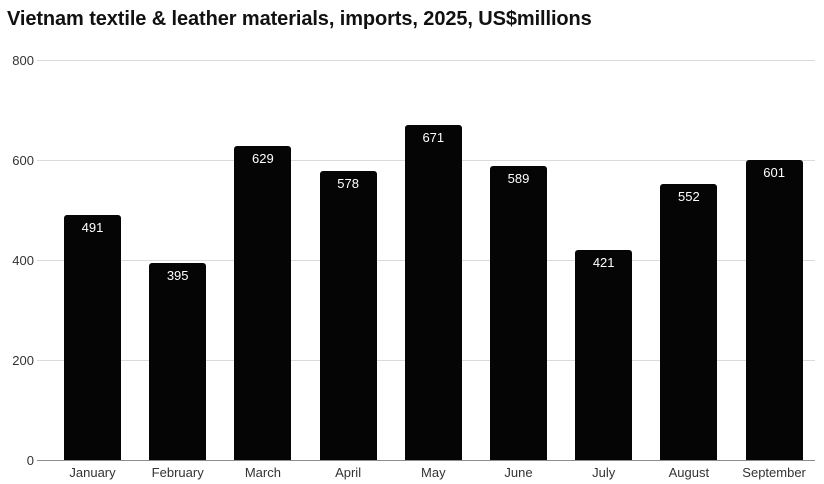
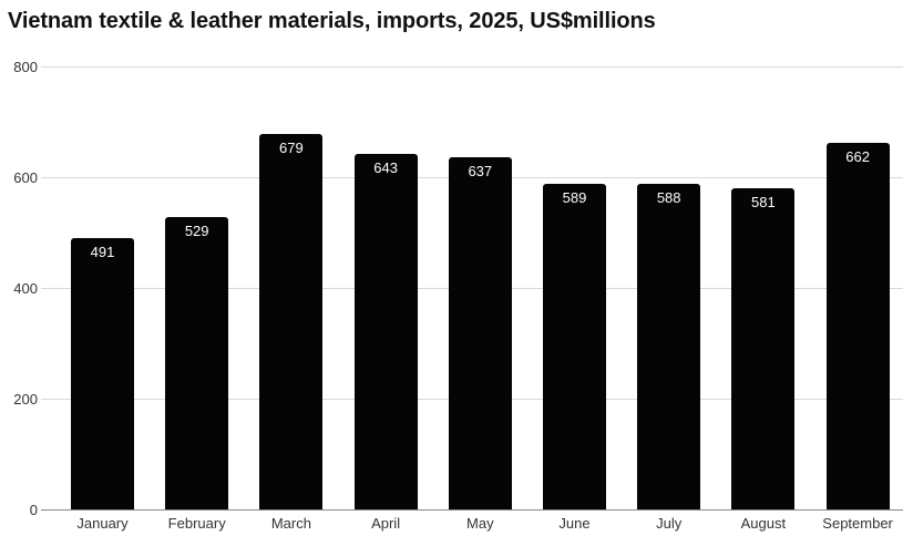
February: 395 -> 529
March: 629 -> 679
April: 578 -> 643
May: 671 -> 637
July: 421 -> 588
August: 552 -> 581
September: 601 -> 662
